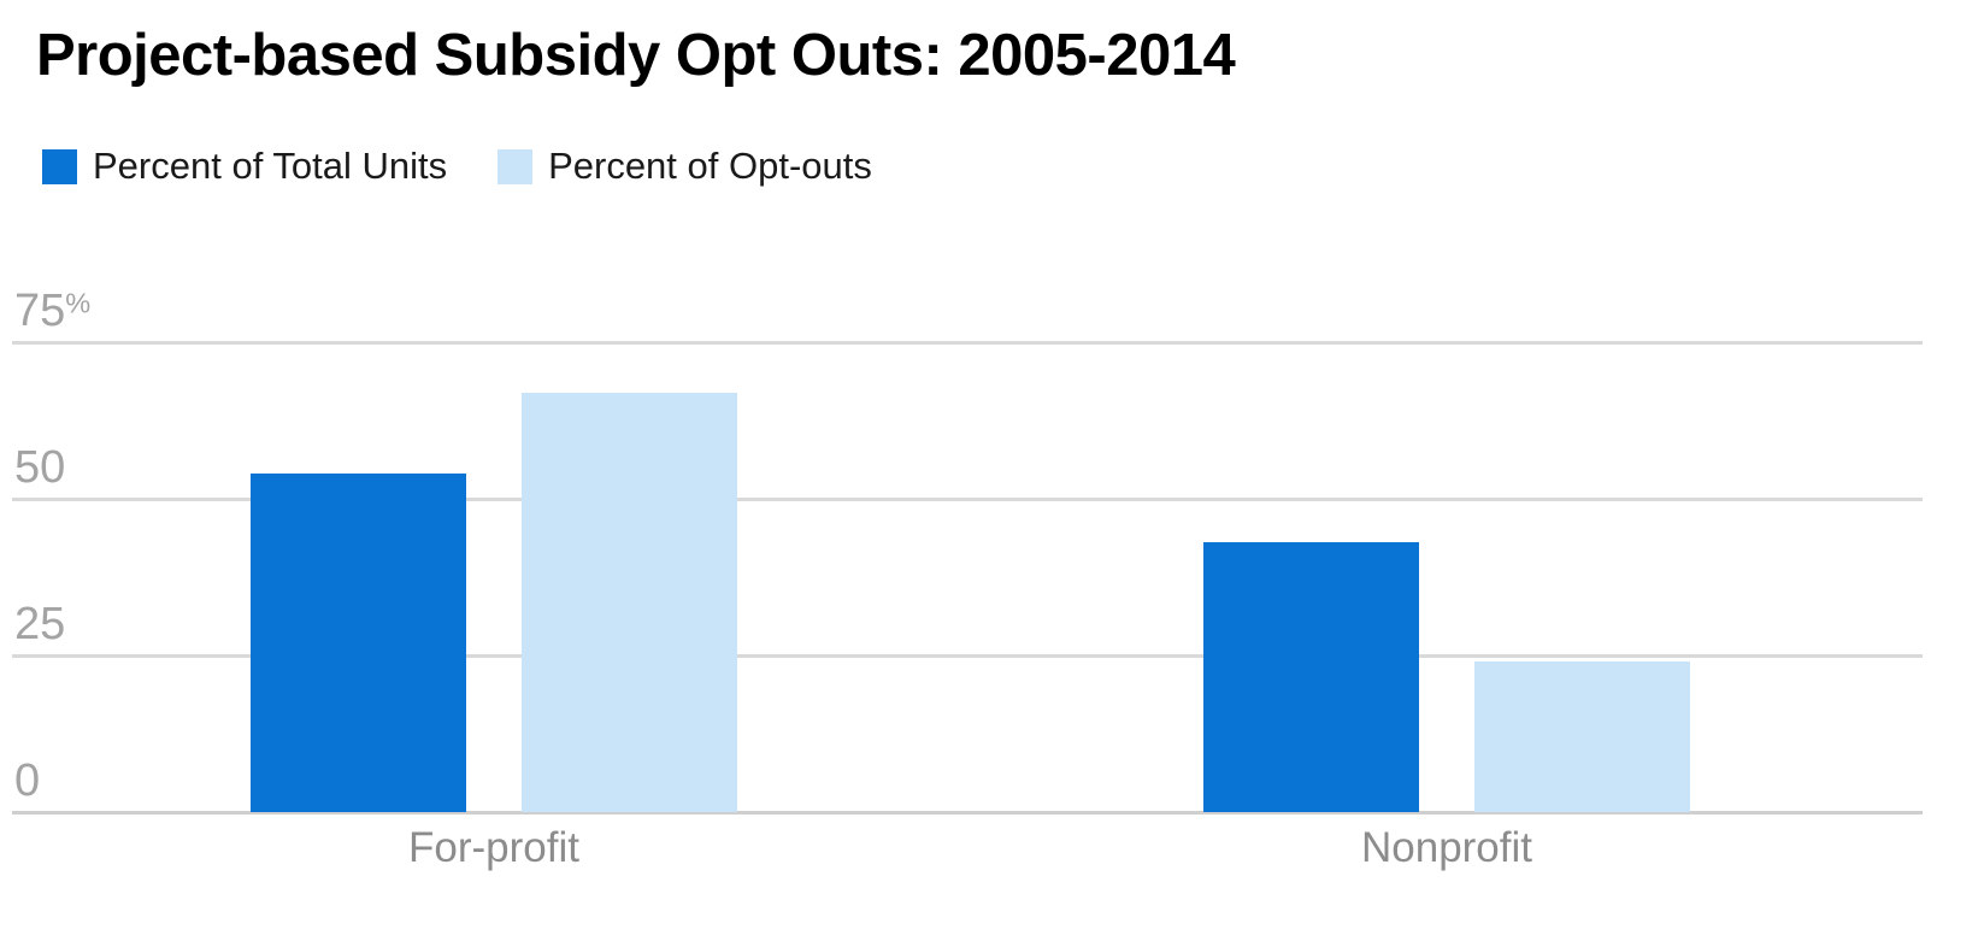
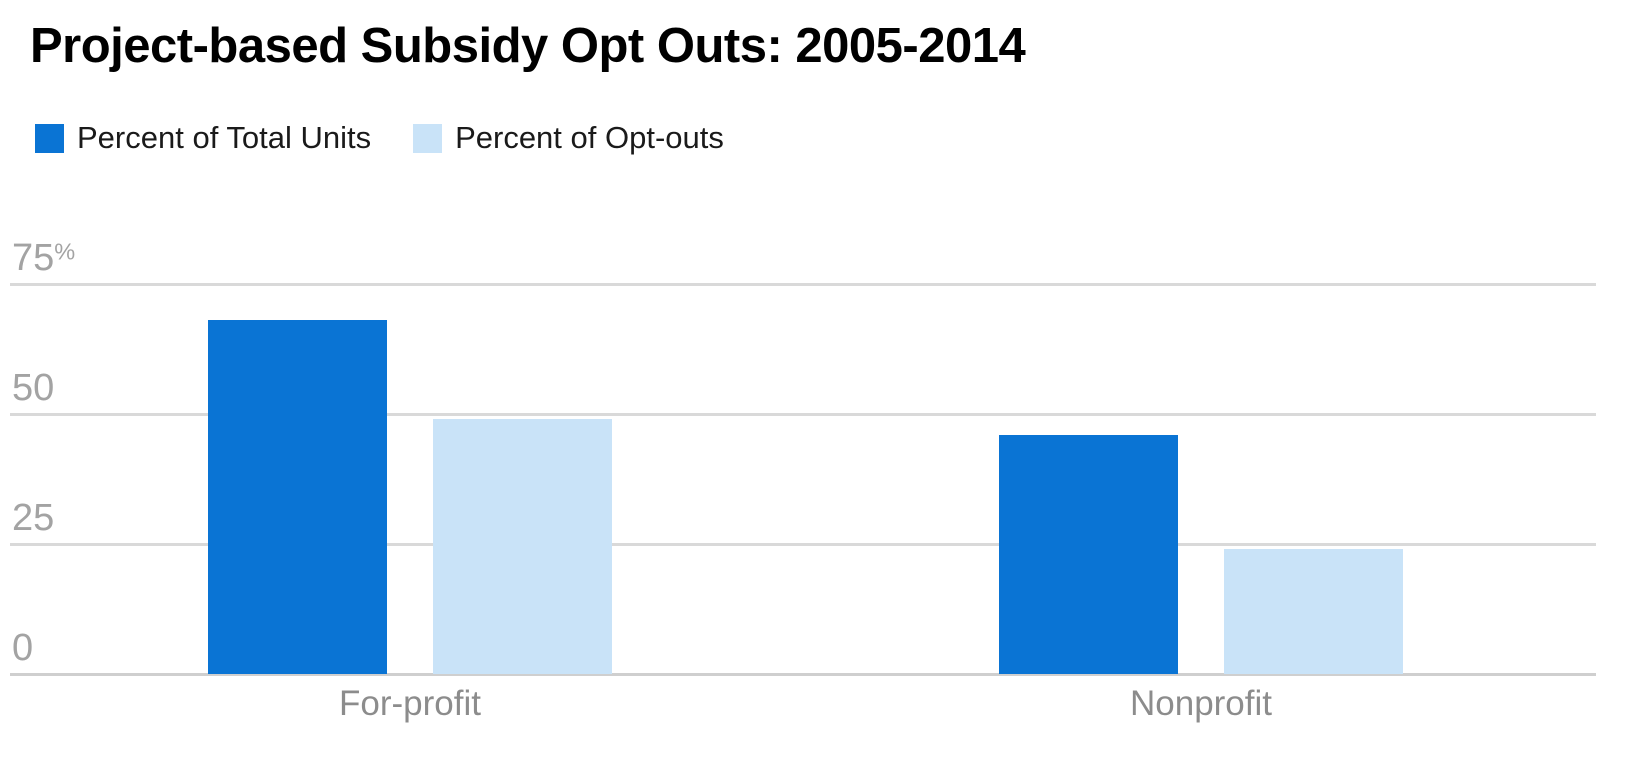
Percent of Total Units/For-profit: 54 -> 68
Percent of Opt-outs/For-profit: 67 -> 49
Percent of Total Units/Nonprofit: 43 -> 46
